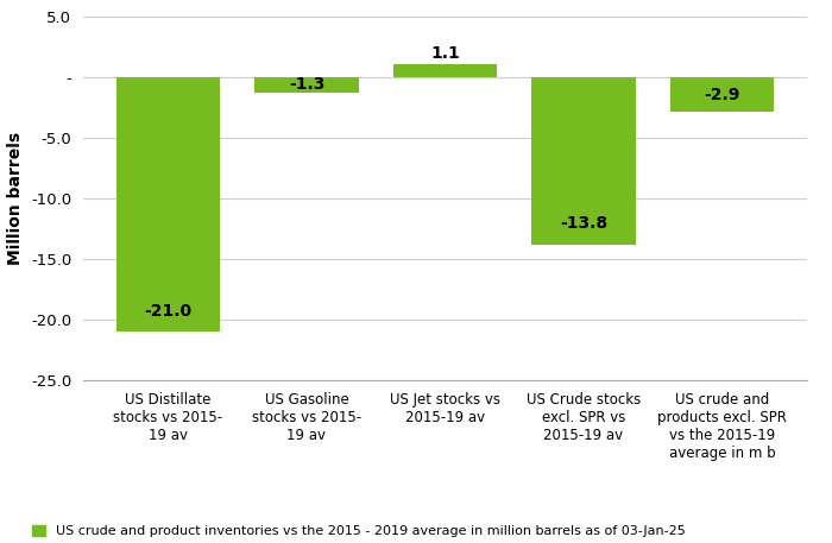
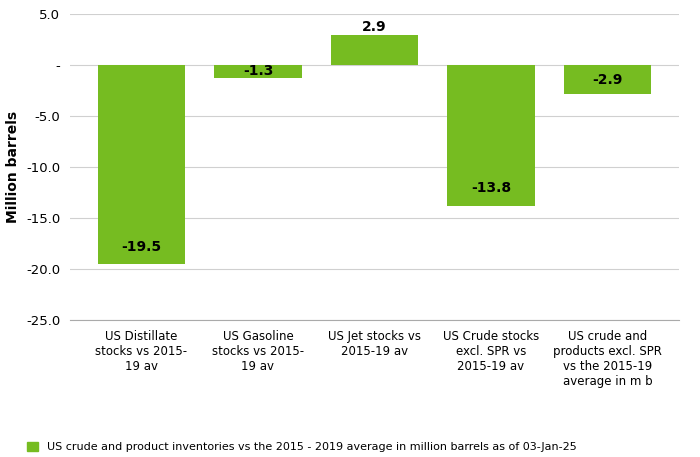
US Distillate stocks vs 2015- 19 av: -21.0 -> -19.5
US Jet stocks vs 2015-19 av: 1.1 -> 2.9
